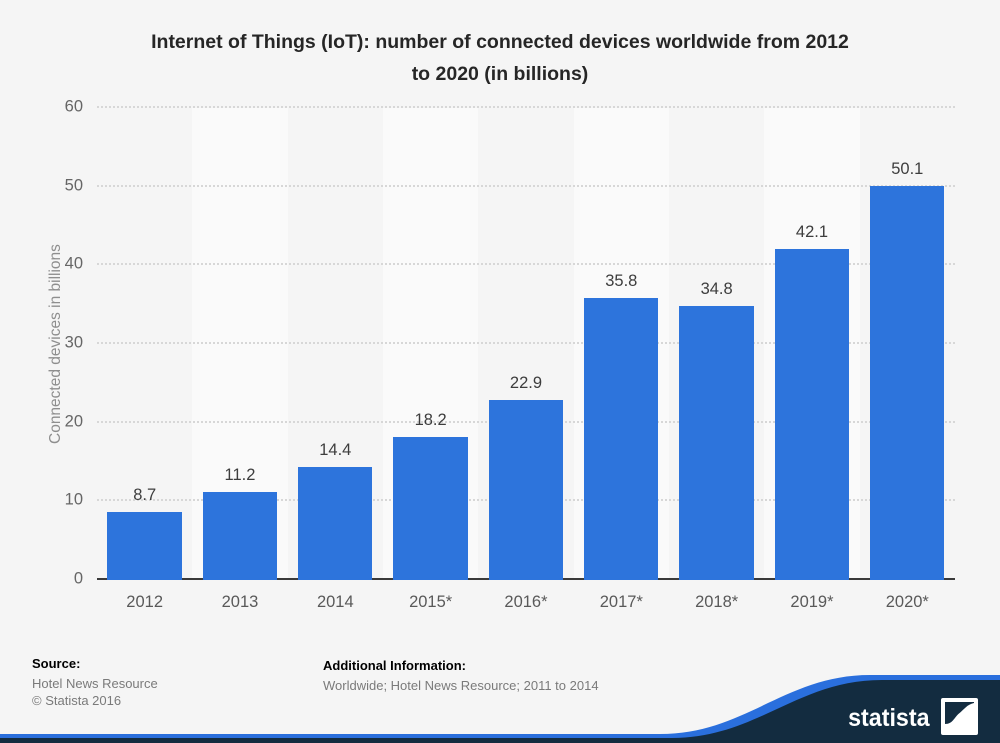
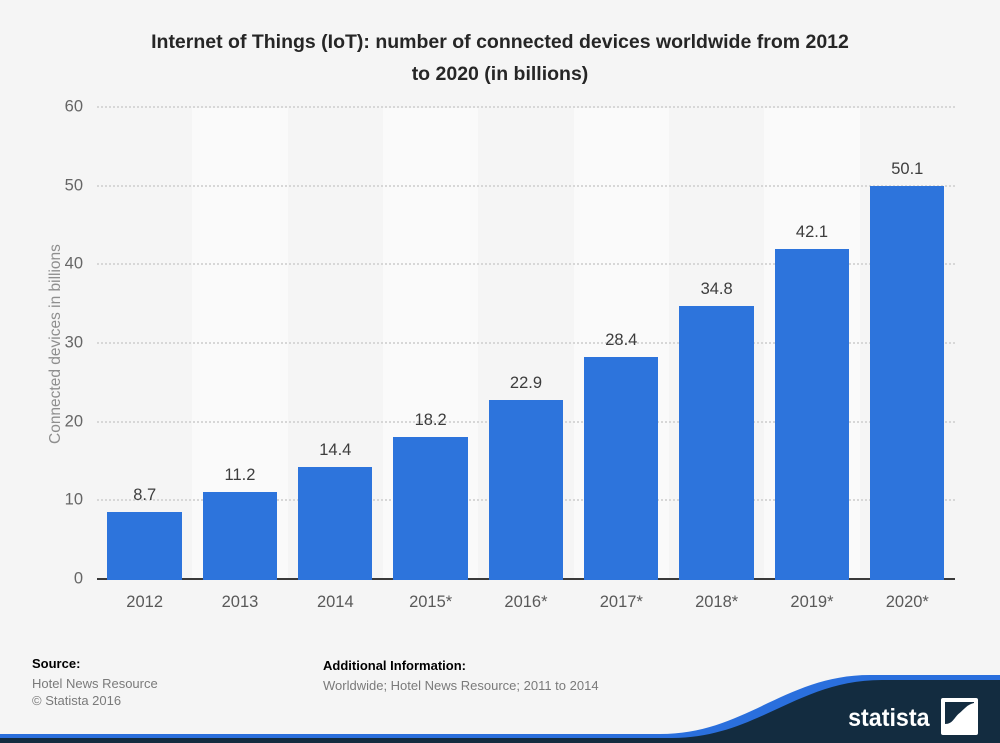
2017*: 35.8 -> 28.4
